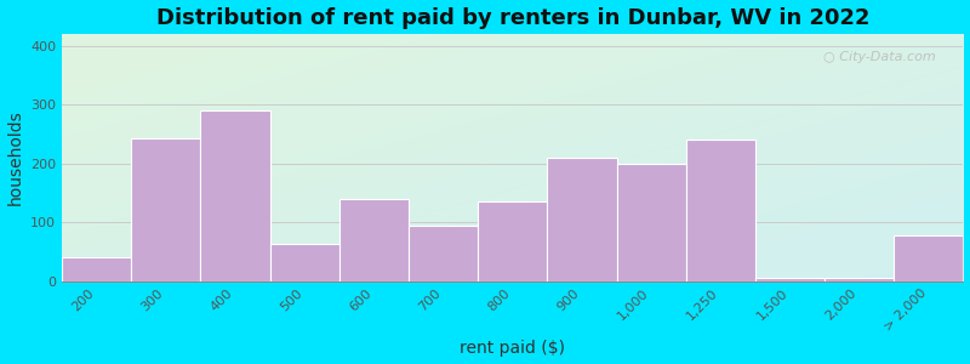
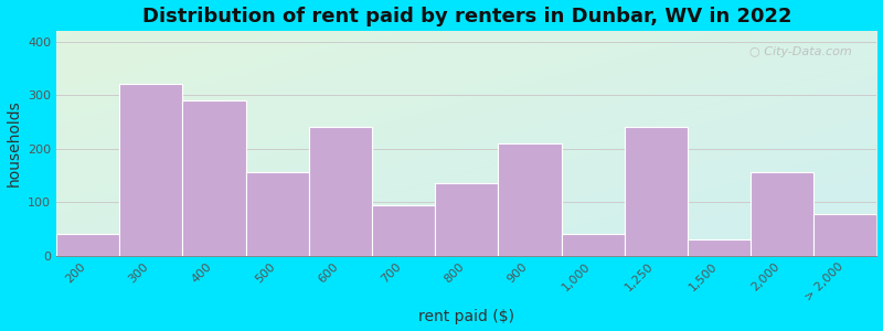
300: 243 -> 320
500: 63 -> 155
600: 140 -> 240
1,000: 200 -> 40
1,500: 5 -> 30
2,000: 5 -> 155
